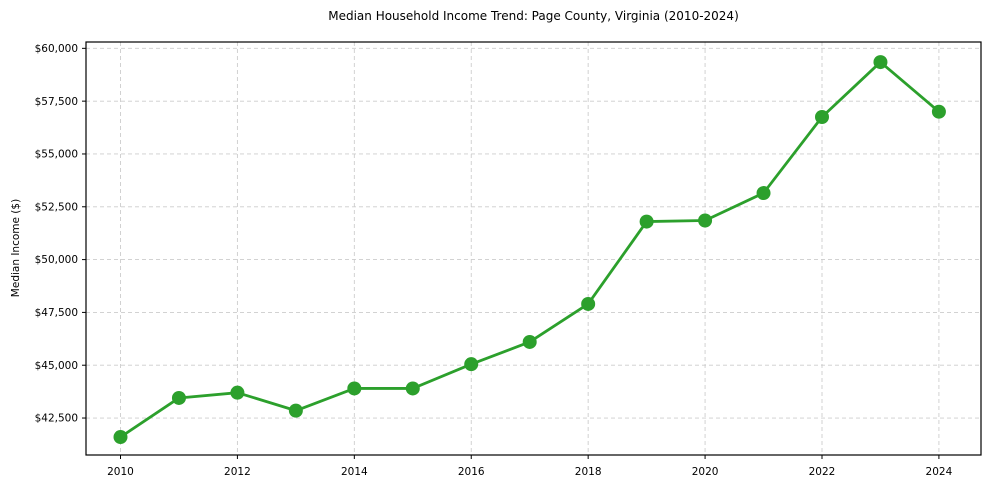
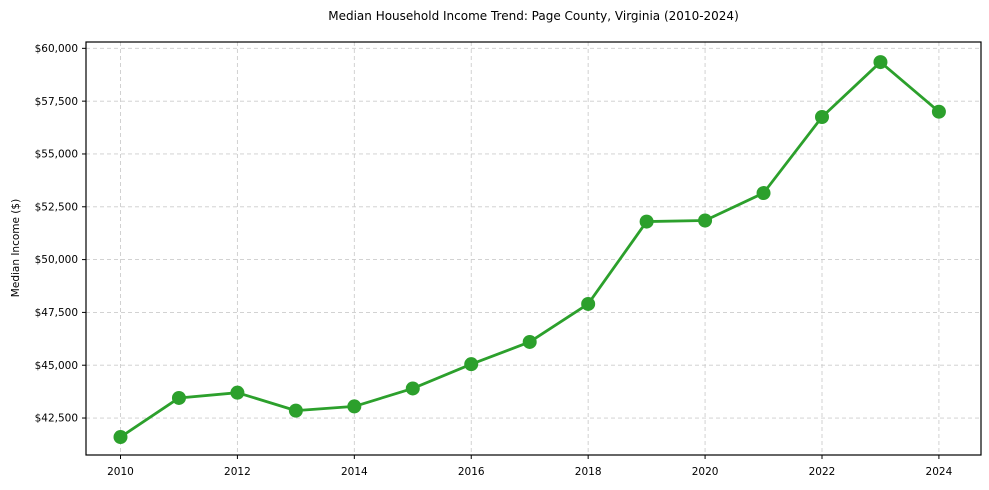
2014: $43900 -> $43000
